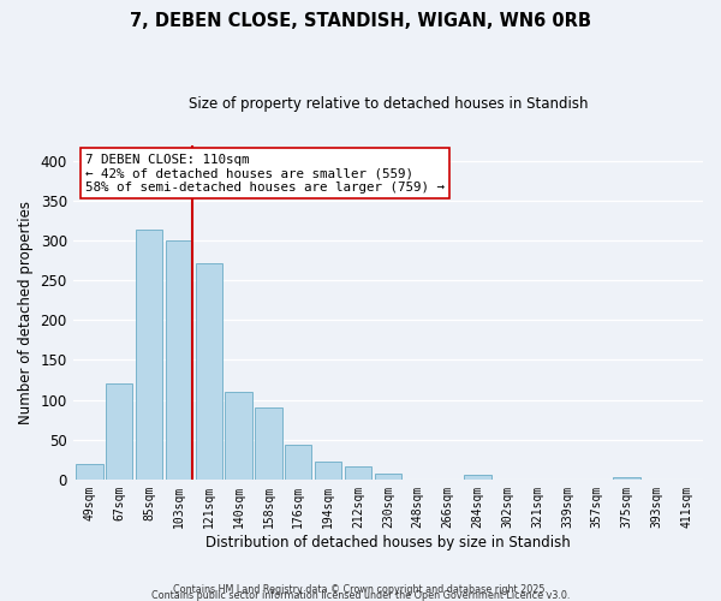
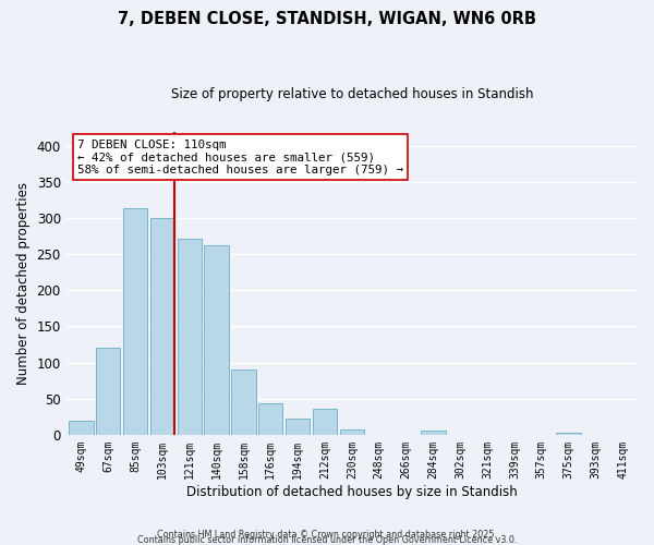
140sqm: 110 -> 262
212sqm: 17 -> 36
